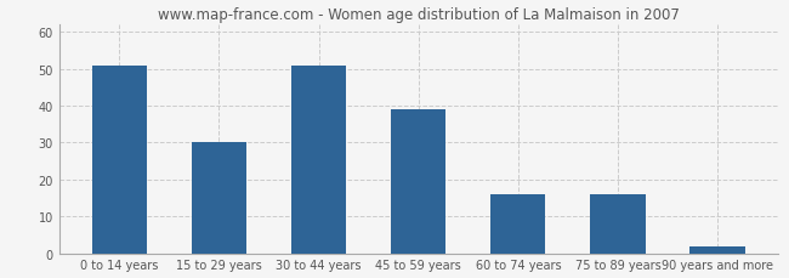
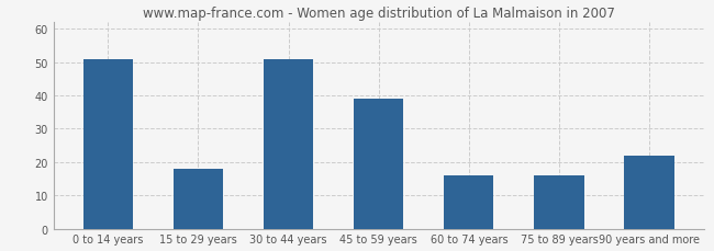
15 to 29 years: 30 -> 18
90 years and more: 2 -> 22
